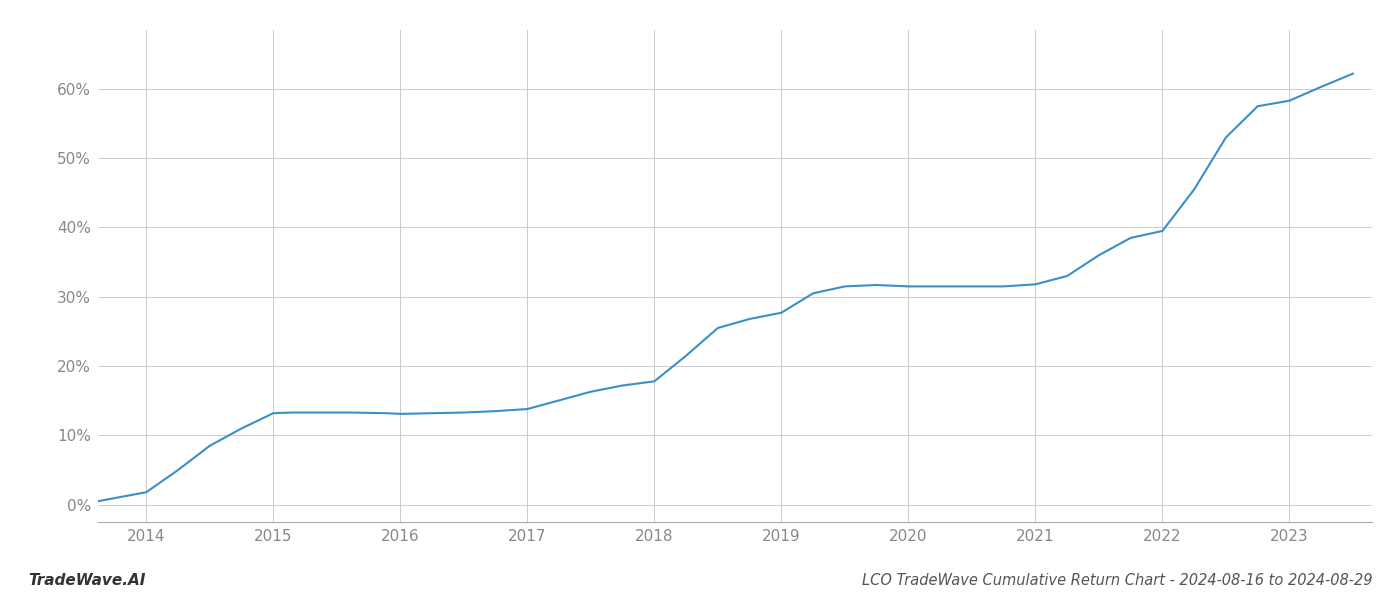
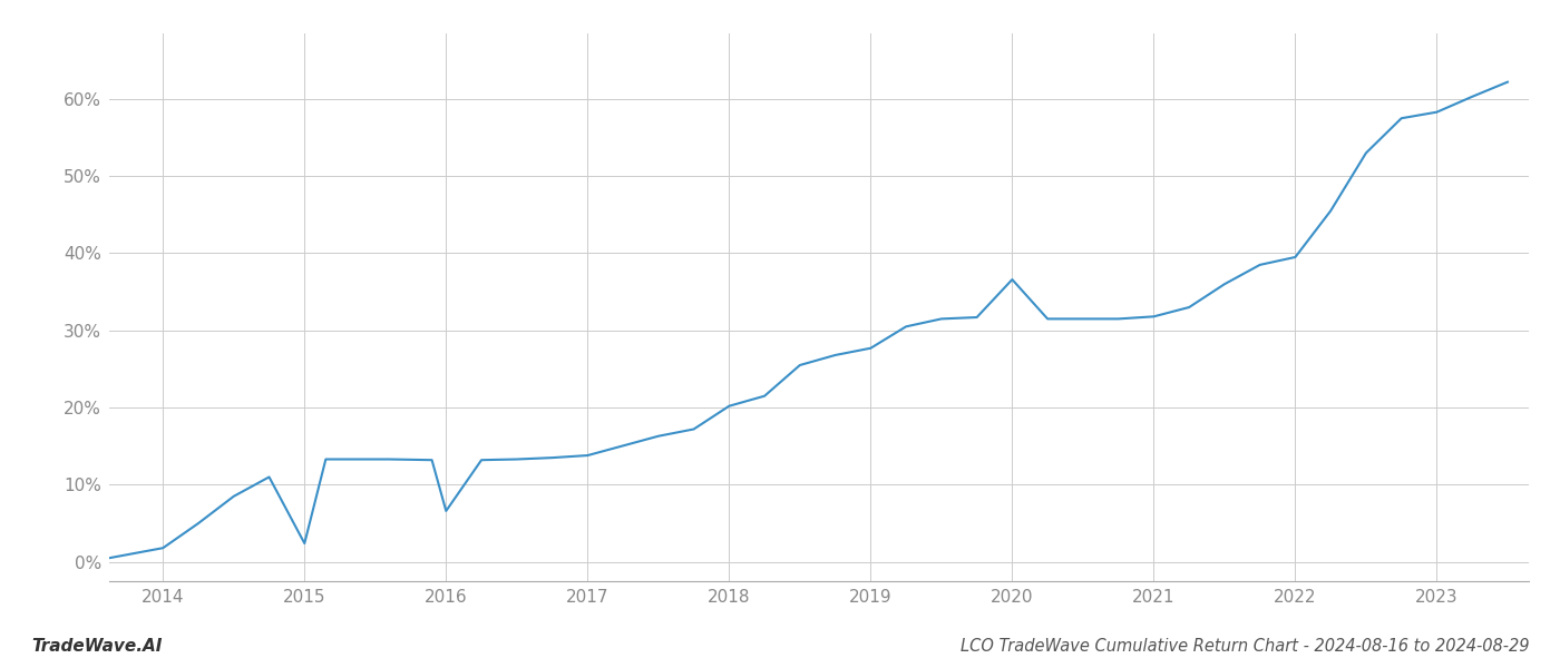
2015: 13.2% -> 2.4%
2016: 13.1% -> 6.6%
2018: 17.8% -> 20.2%
2020: 31.5% -> 36.6%
